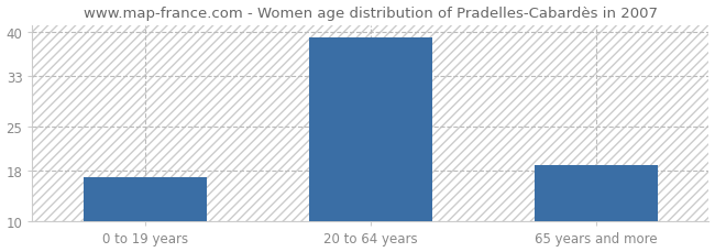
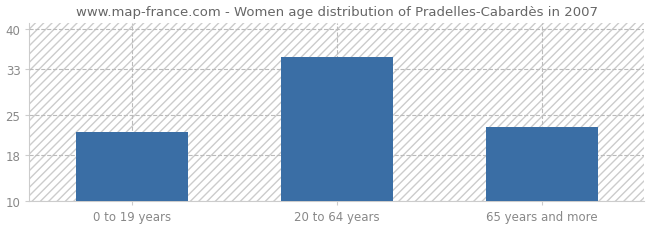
0 to 19 years: 17 -> 22
20 to 64 years: 39 -> 35
65 years and more: 19 -> 23
